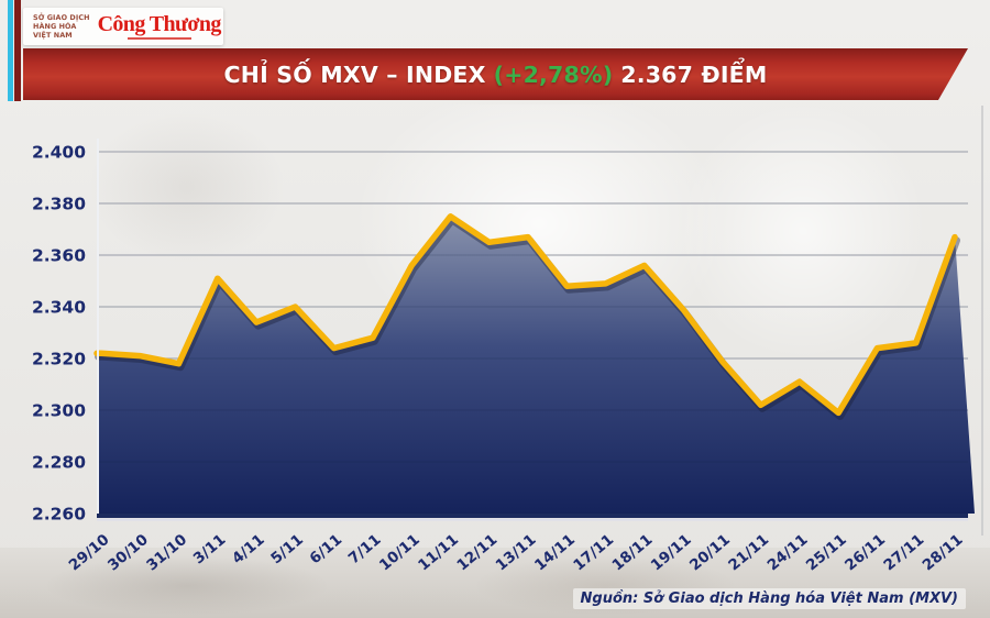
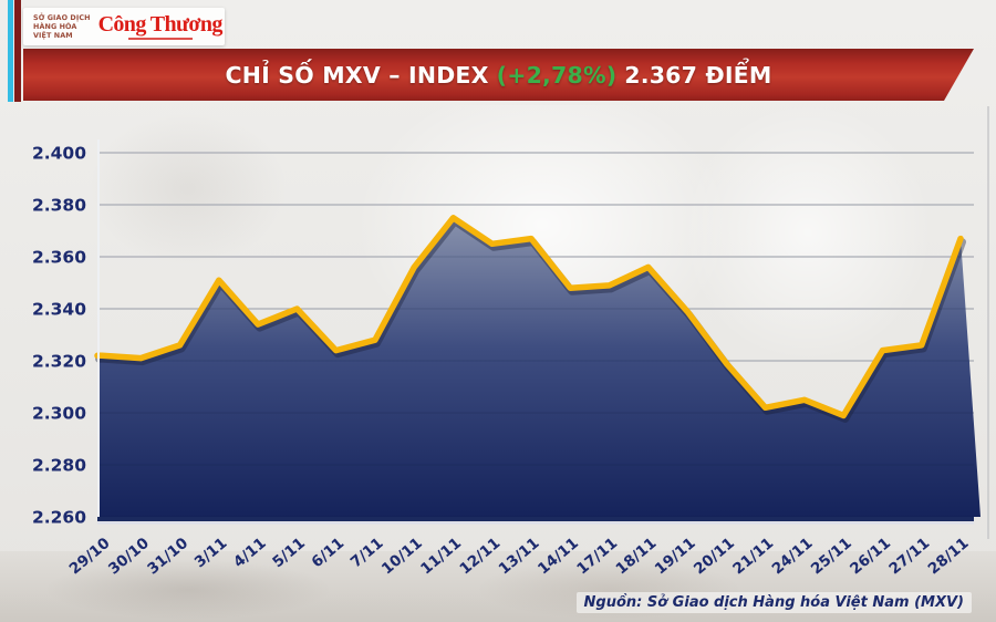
31/10: 2318 -> 2326
24/11: 2311 -> 2305
